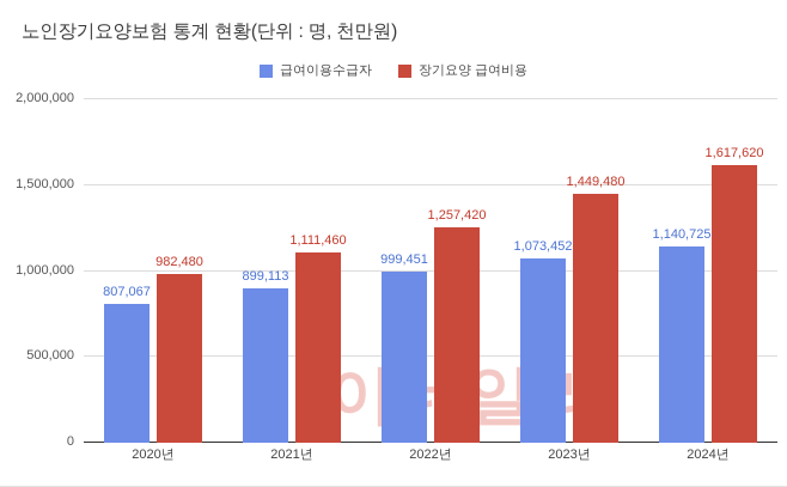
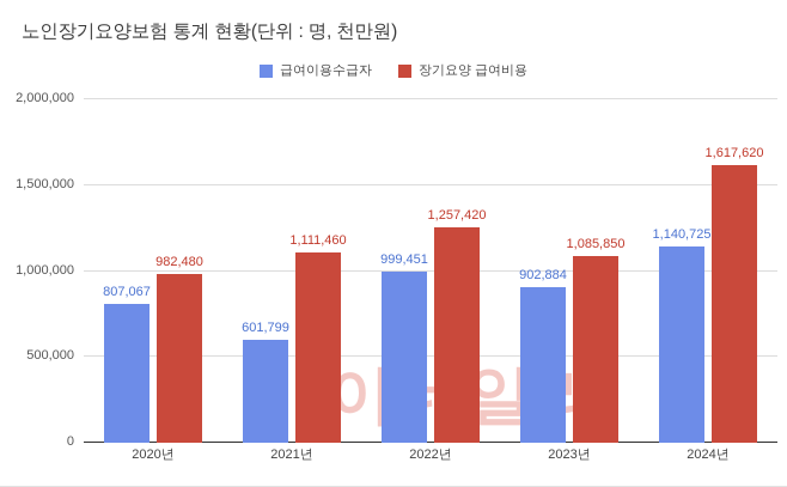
급여이용수급자/2021년: 899,113 -> 601,799
급여이용수급자/2023년: 1,073,452 -> 902,884
장기요양 급여비용/2023년: 1,449,480 -> 1,085,850
